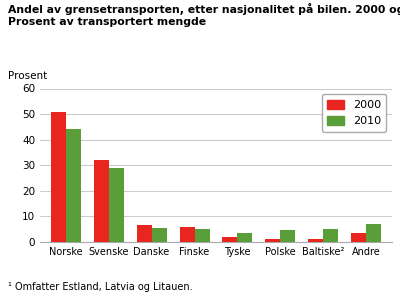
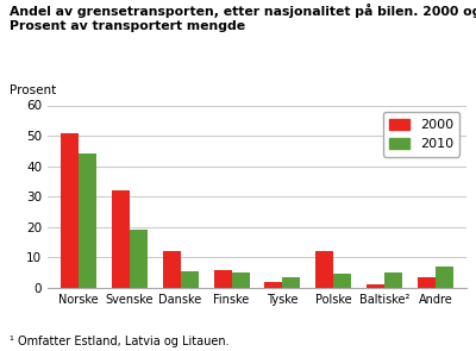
2010/Svenske: 29.0 -> 19.0
2000/Danske: 6.5 -> 12.0
2000/Polske: 1.0 -> 12.0
